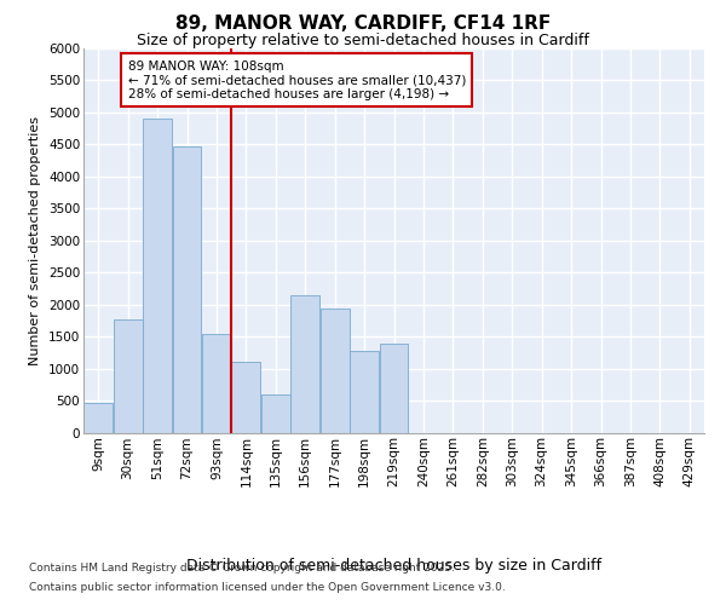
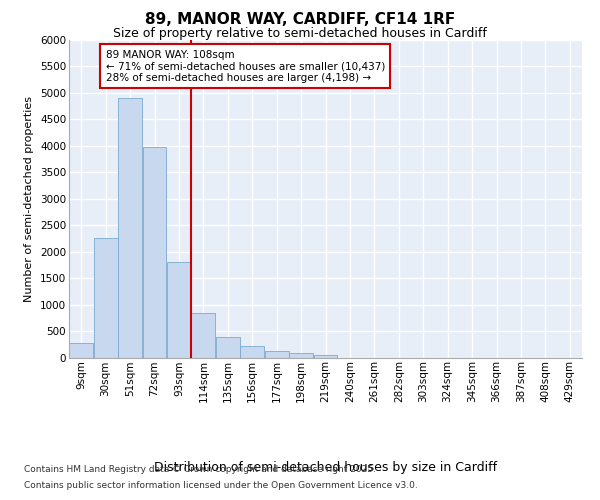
9sqm: 460 -> 280
30sqm: 1760 -> 2250
72sqm: 4460 -> 3980
93sqm: 1540 -> 1800
114sqm: 1100 -> 850
135sqm: 600 -> 390
156sqm: 2140 -> 220
177sqm: 1940 -> 130
198sqm: 1280 -> 90
219sqm: 1380 -> 50
